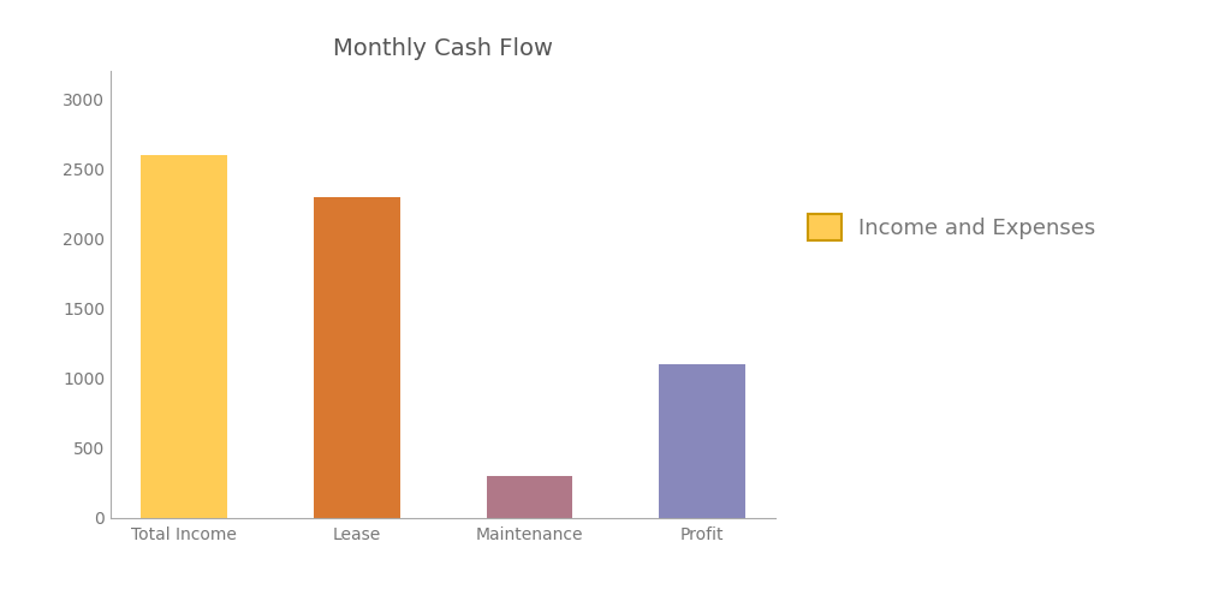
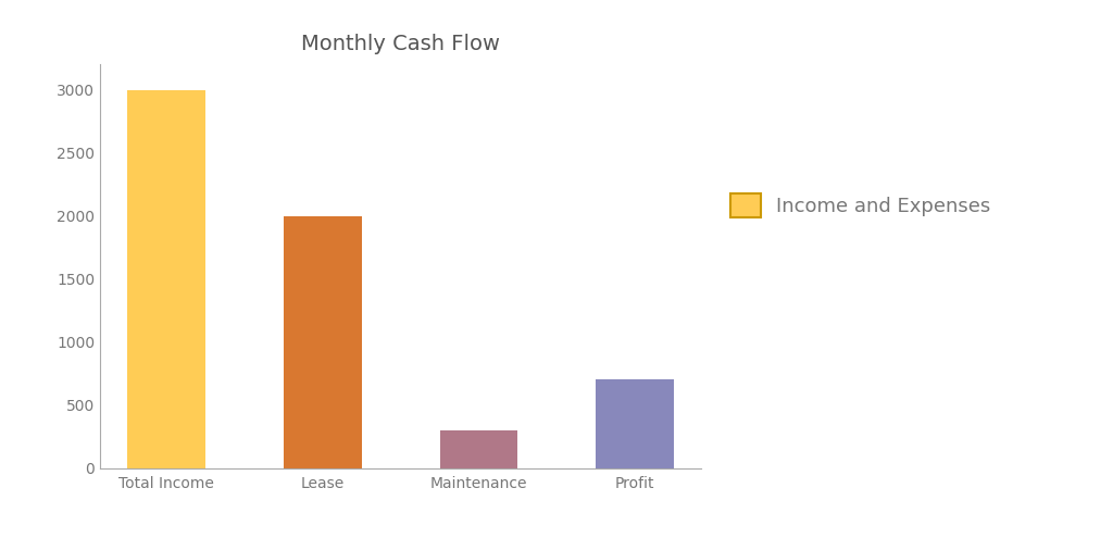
Total Income: 2600 -> 3000
Lease: 2300 -> 2000
Profit: 1100 -> 700
